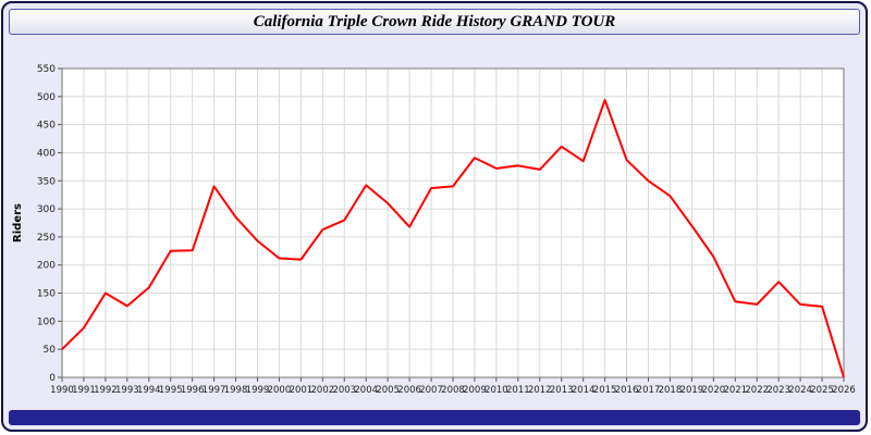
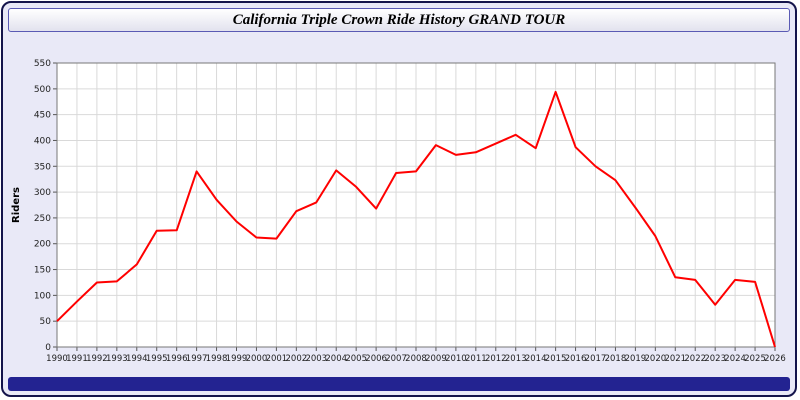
1992: 150 -> 120
2012: 370 -> 390
2023: 170 -> 80
